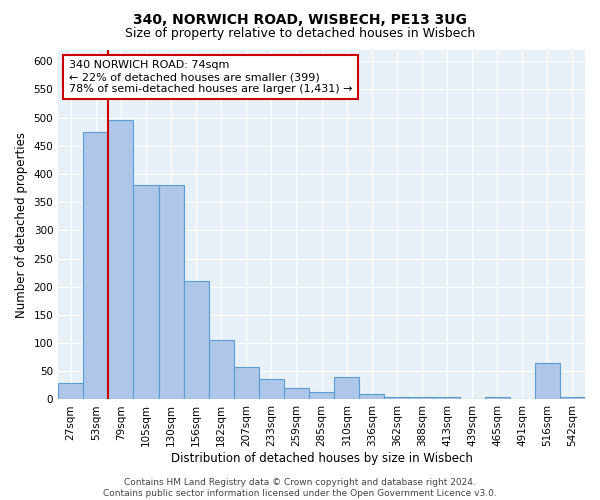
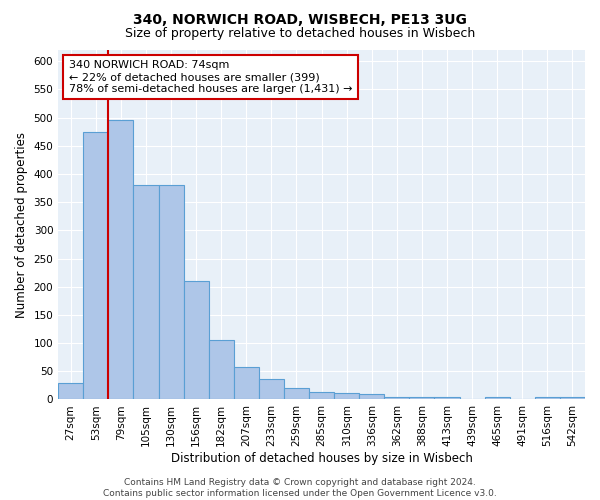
310sqm: 40 -> 11
516sqm: 64 -> 5
